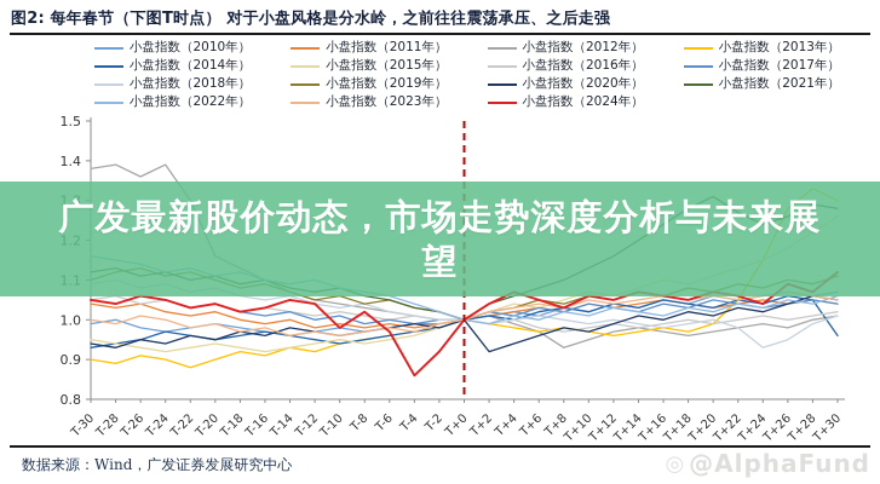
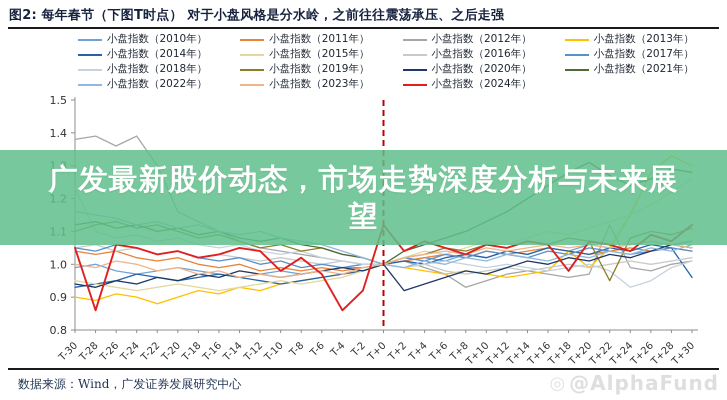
小盘指数（2018年）/T-30: 1.09 -> 1.23
小盘指数（2024年）/T-28: 1.04 -> 0.86
小盘指数（2024年）/T+0: 1.00 -> 1.12
小盘指数（2013年）/T+18: 0.97 -> 1.04
小盘指数（2024年）/T+18: 1.05 -> 0.98
小盘指数（2012年）/T+22: 0.98 -> 1.12
小盘指数（2019年）/T+22: 1.09 -> 0.95
